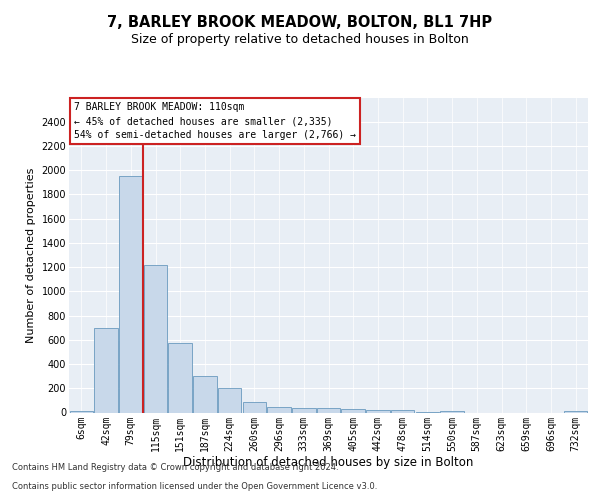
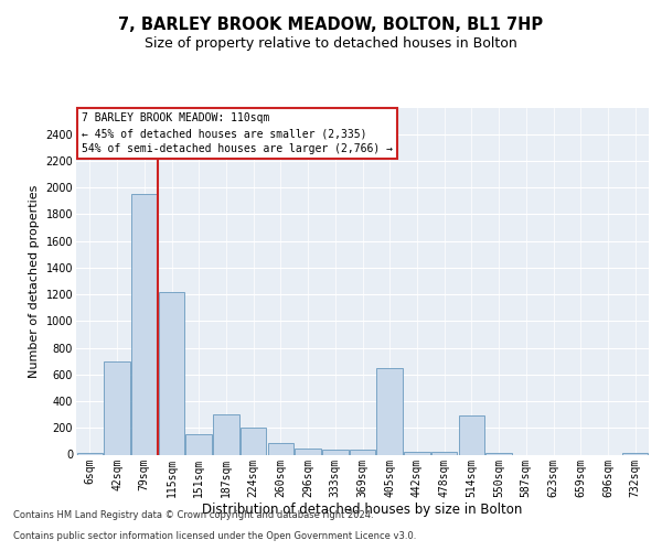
151sqm: 580 -> 150
405sqm: 20 -> 650
514sqm: 0 -> 290
